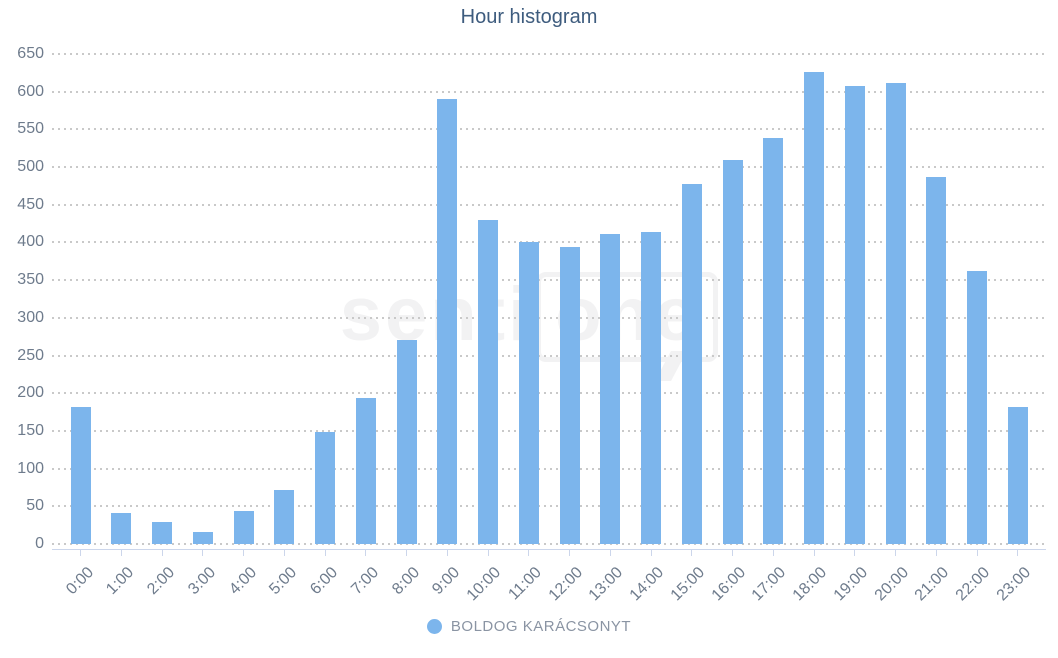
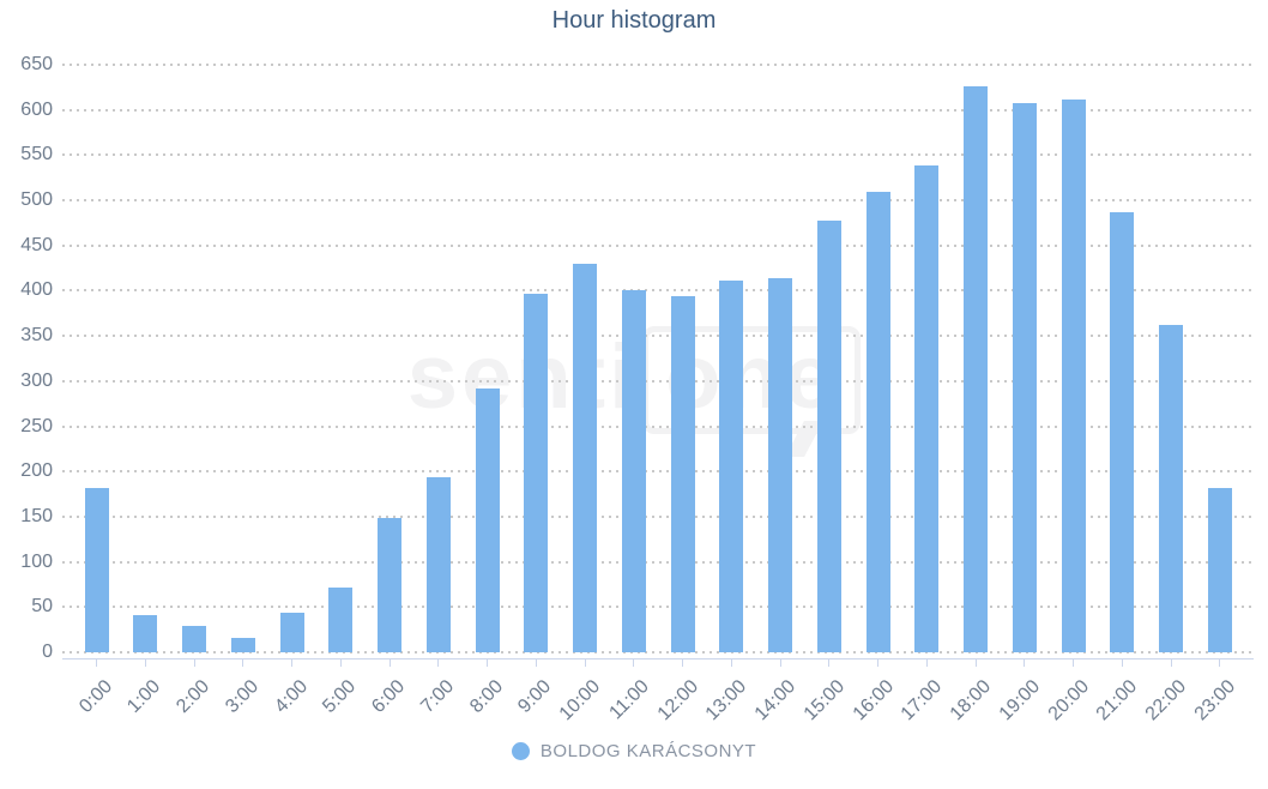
8:00: 270 -> 290
9:00: 590 -> 400
